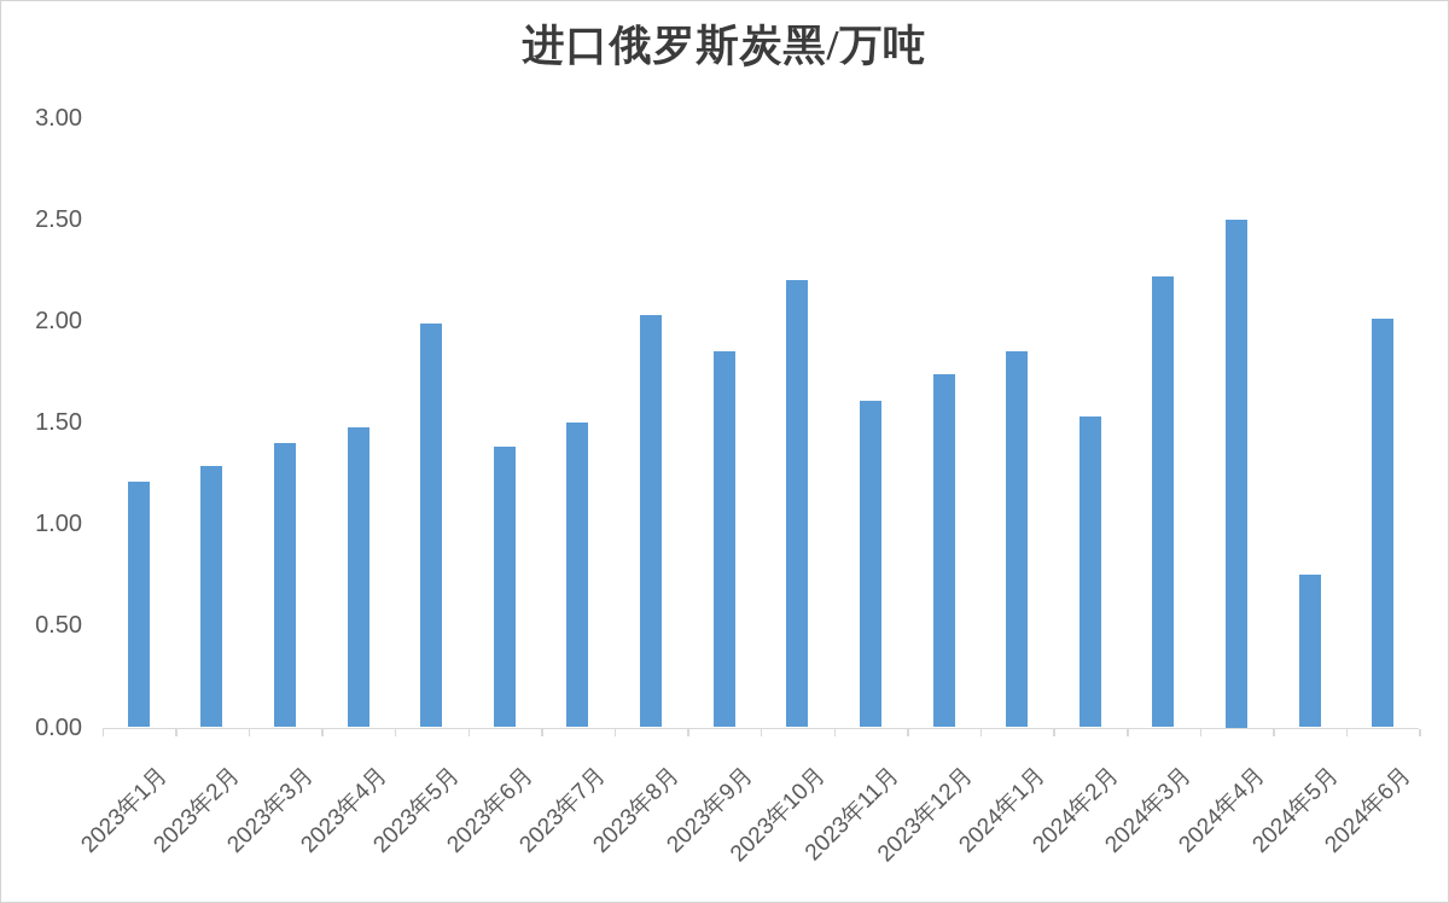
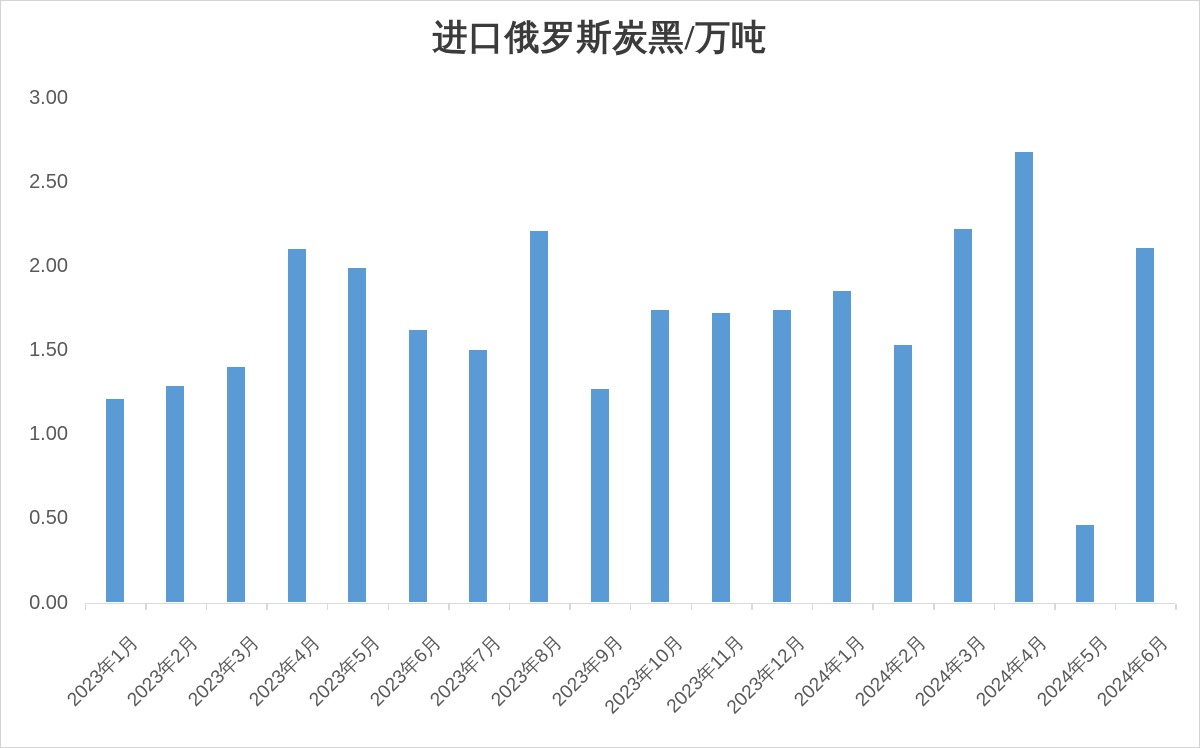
2023年4月: 1.48 -> 2.10
2023年6月: 1.38 -> 1.62
2023年8月: 2.03 -> 2.21
2023年9月: 1.85 -> 1.27
2023年10月: 2.20 -> 1.74
2023年11月: 1.61 -> 1.72
2024年4月: 2.50 -> 2.68
2024年5月: 0.75 -> 0.46
2024年6月: 2.01 -> 2.11
